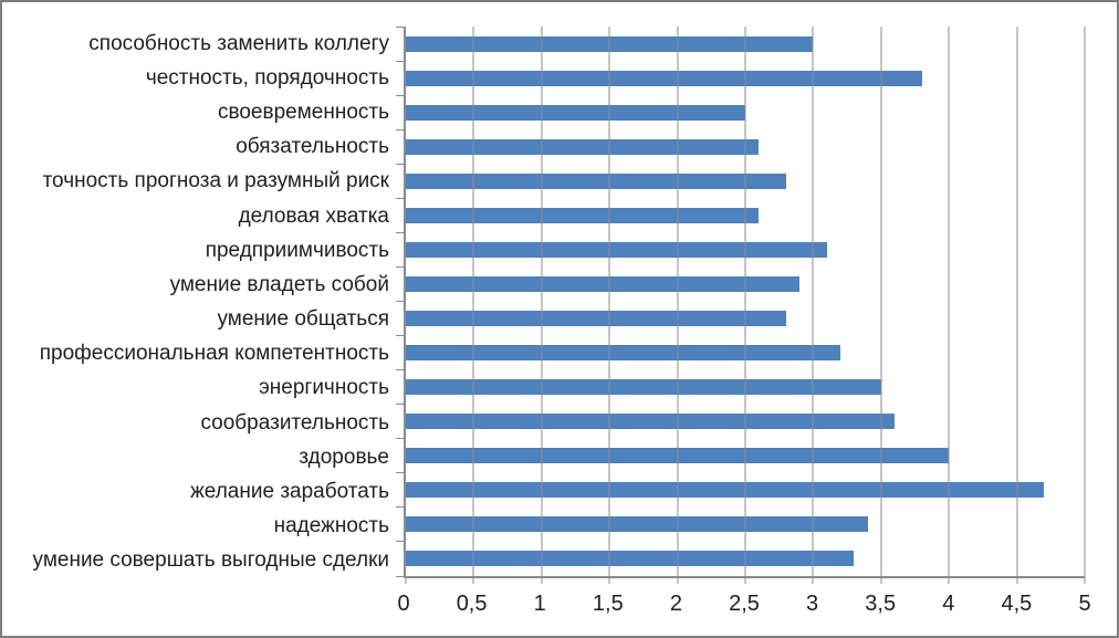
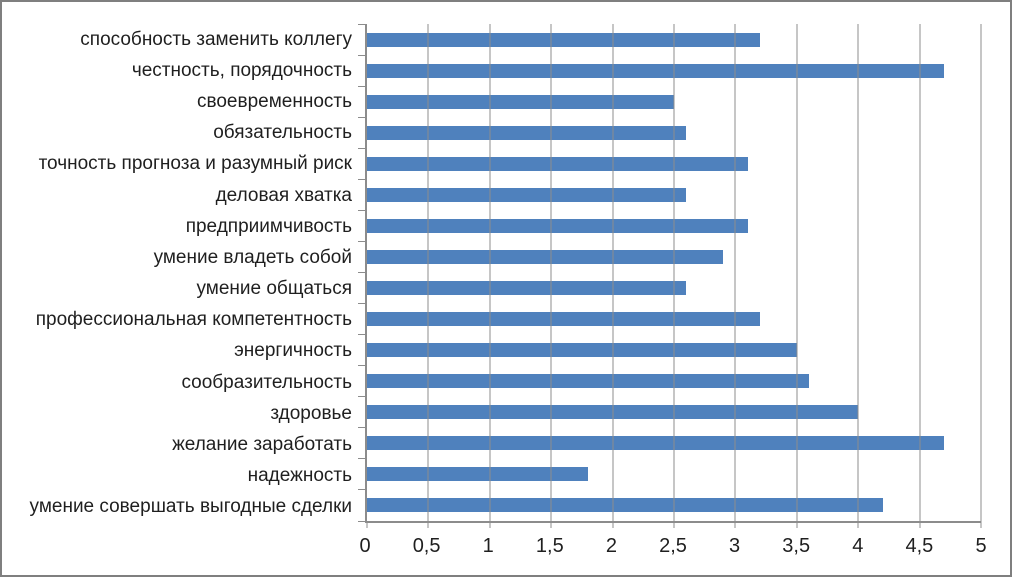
способность заменить коллегу: 3.0 -> 3.2
честность, порядочность: 3.8 -> 4.7
точность прогноза и разумный риск: 2.8 -> 3.1
умение общаться: 2.8 -> 2.6
надежность: 3.4 -> 1.8
умение совершать выгодные сделки: 3.3 -> 4.2
